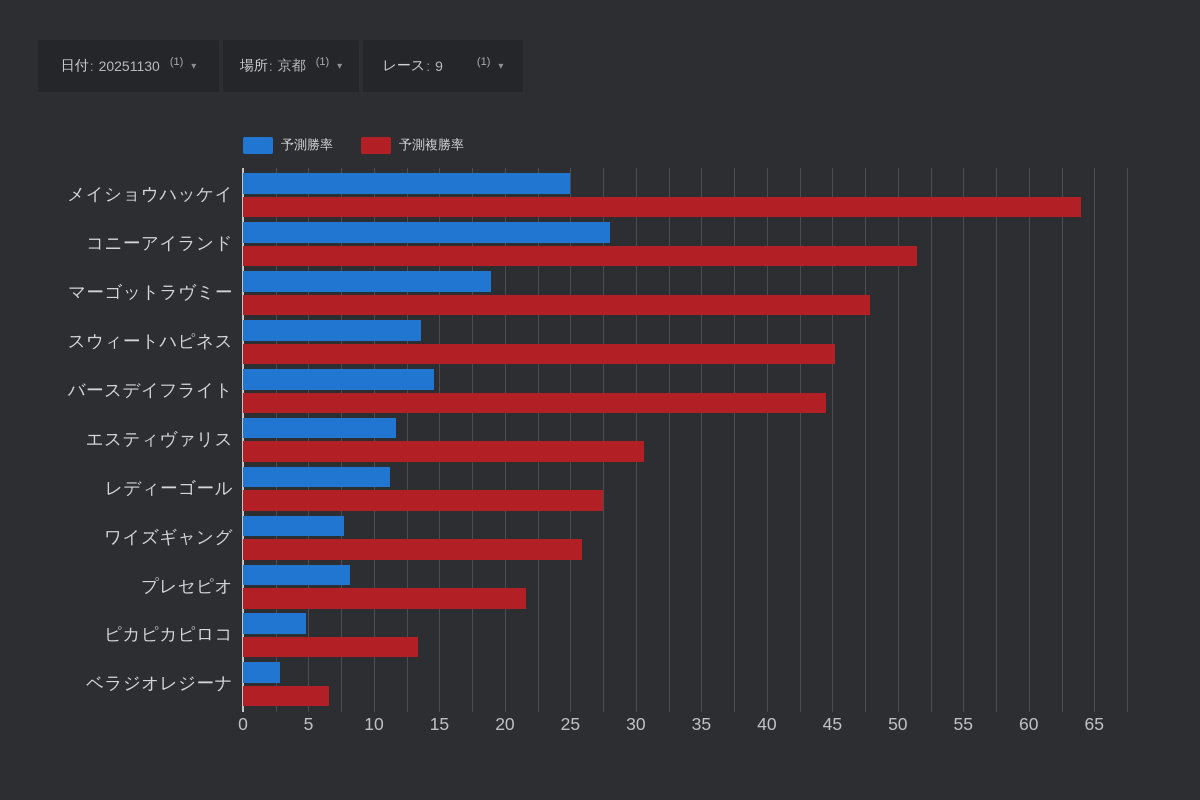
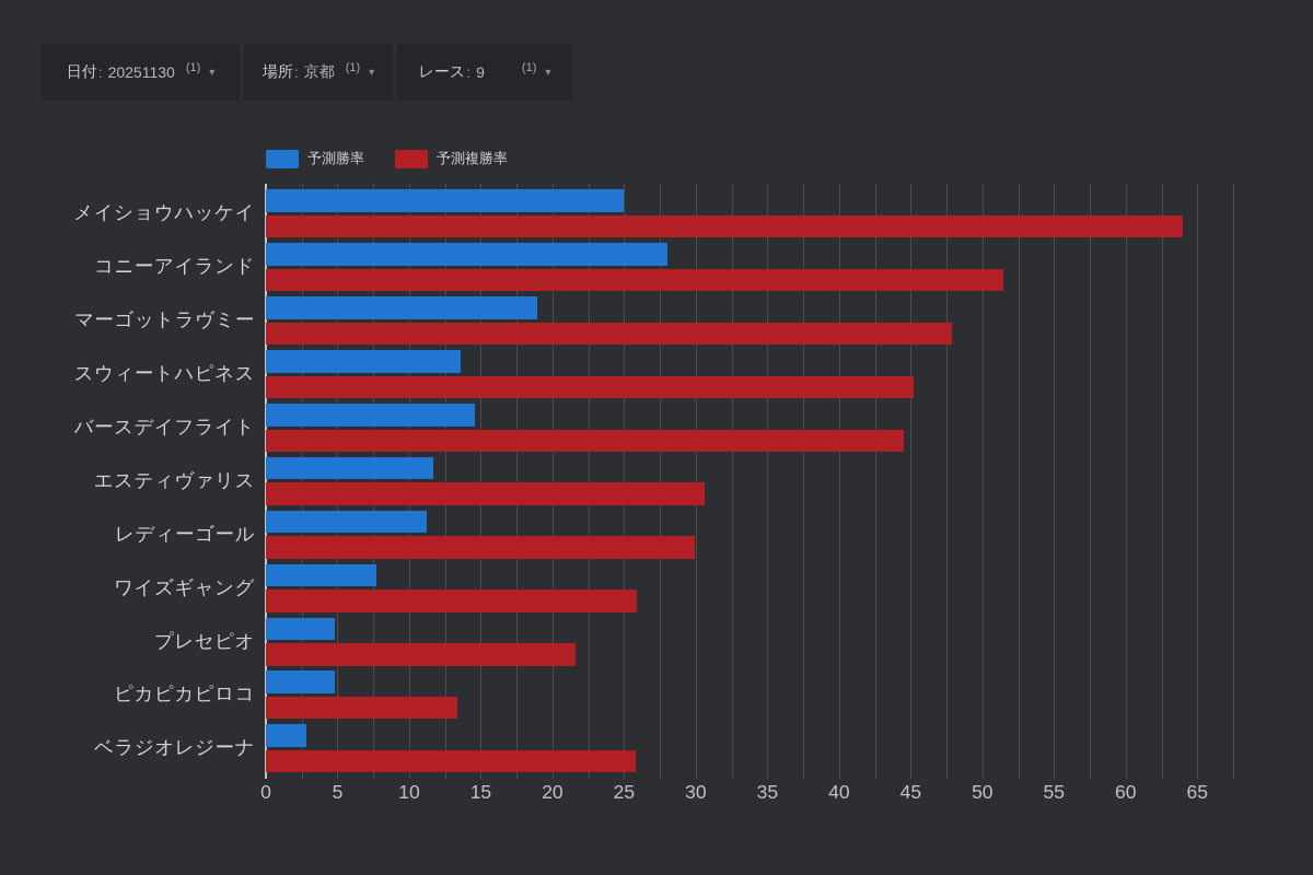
予測複勝率/レディーゴール: 27.5 -> 29.9
予測勝率/プレセピオ: 8.2 -> 4.8
予測複勝率/ベラジオレジーナ: 6.6 -> 25.8
